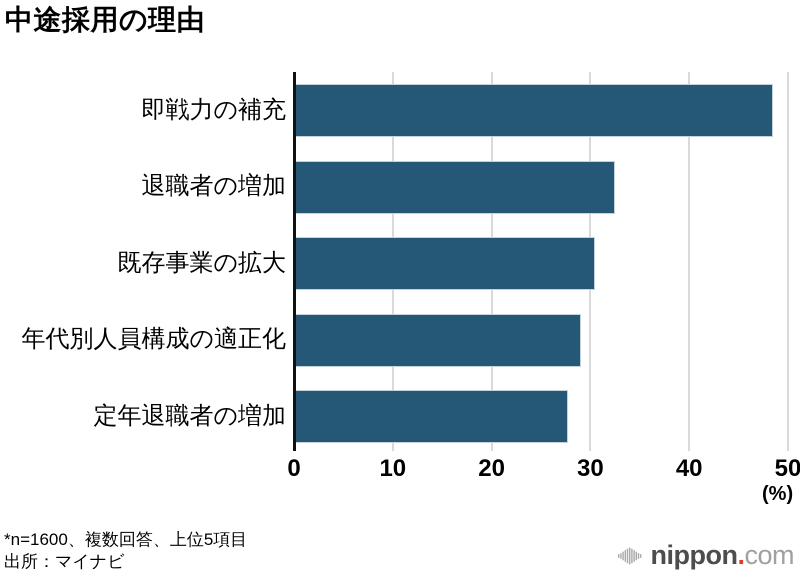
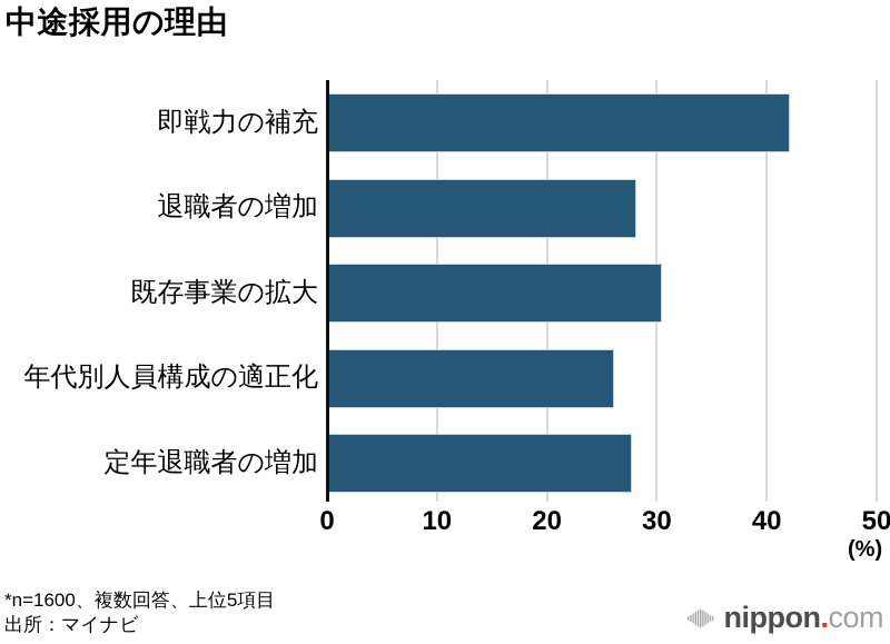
即戦力の補充: 48 -> 42
退職者の増加: 32 -> 28
年代別人員構成の適正化: 29 -> 26
